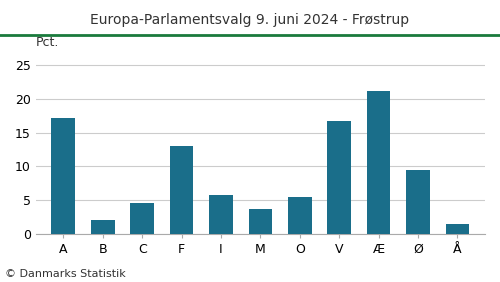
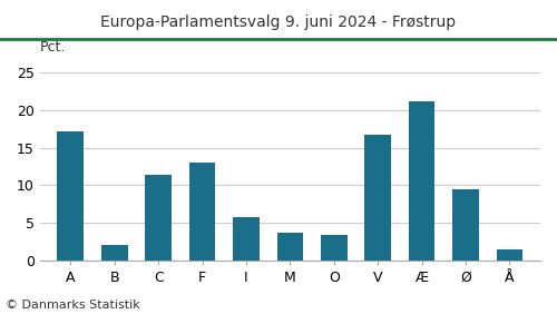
C: 4.5 -> 11.4
O: 5.4 -> 3.4
